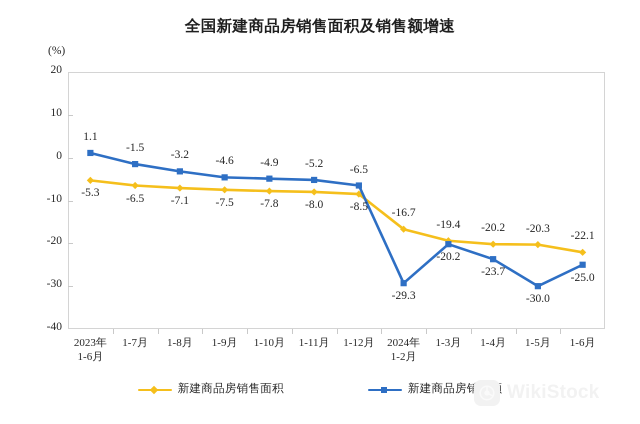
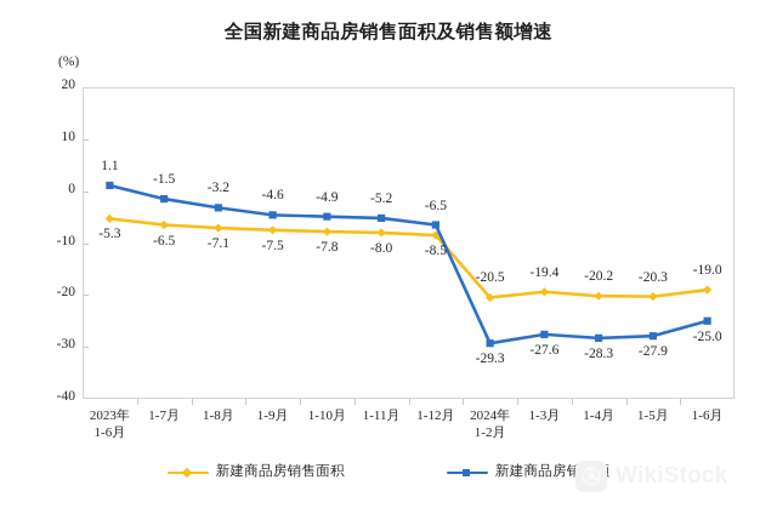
新建商品房销售面积/2024年 1-2月: -16.7 -> -20.5
新建商品房销售额/1-3月: -20.2 -> -27.6
新建商品房销售额/1-4月: -23.7 -> -28.3
新建商品房销售额/1-5月: -30.0 -> -27.9
新建商品房销售面积/1-6月: -22.1 -> -19.0
